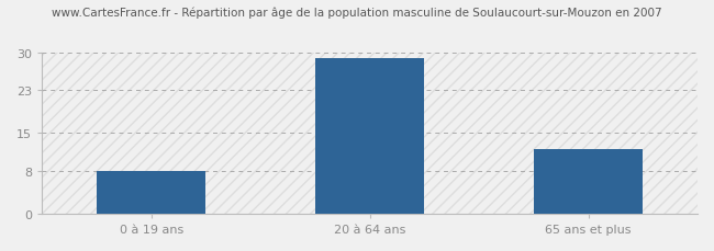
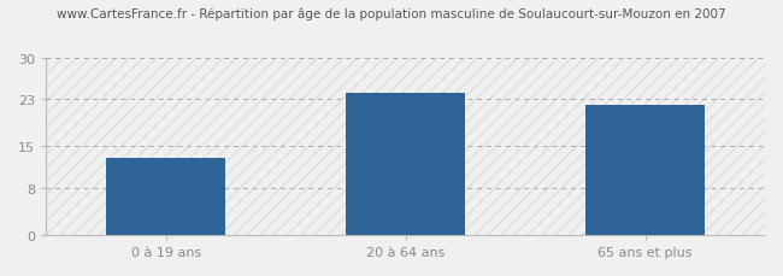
0 à 19 ans: 8 -> 13
20 à 64 ans: 29 -> 24
65 ans et plus: 12 -> 22
